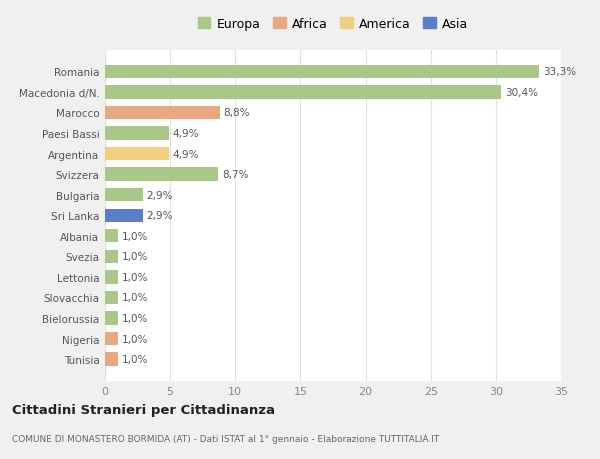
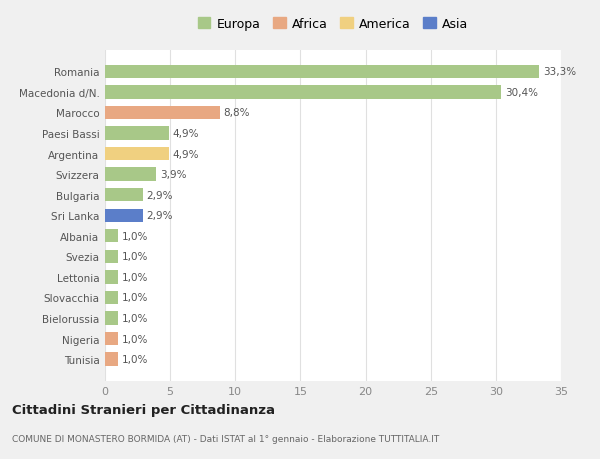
Svizzera: 8,7% -> 3,9%
